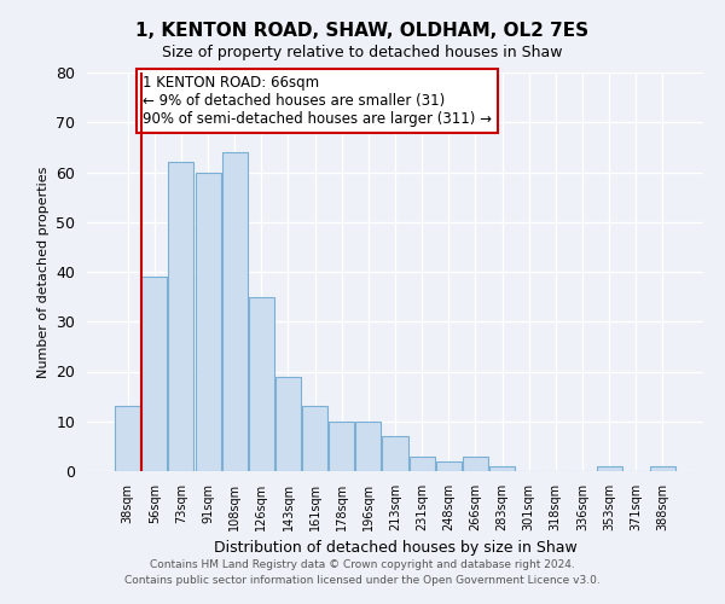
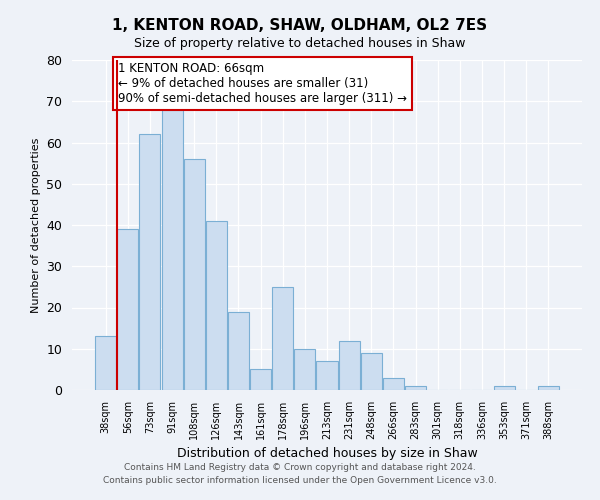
91sqm: 60 -> 68
108sqm: 64 -> 56
126sqm: 35 -> 41
161sqm: 13 -> 5
178sqm: 10 -> 25
231sqm: 3 -> 12
248sqm: 2 -> 9
